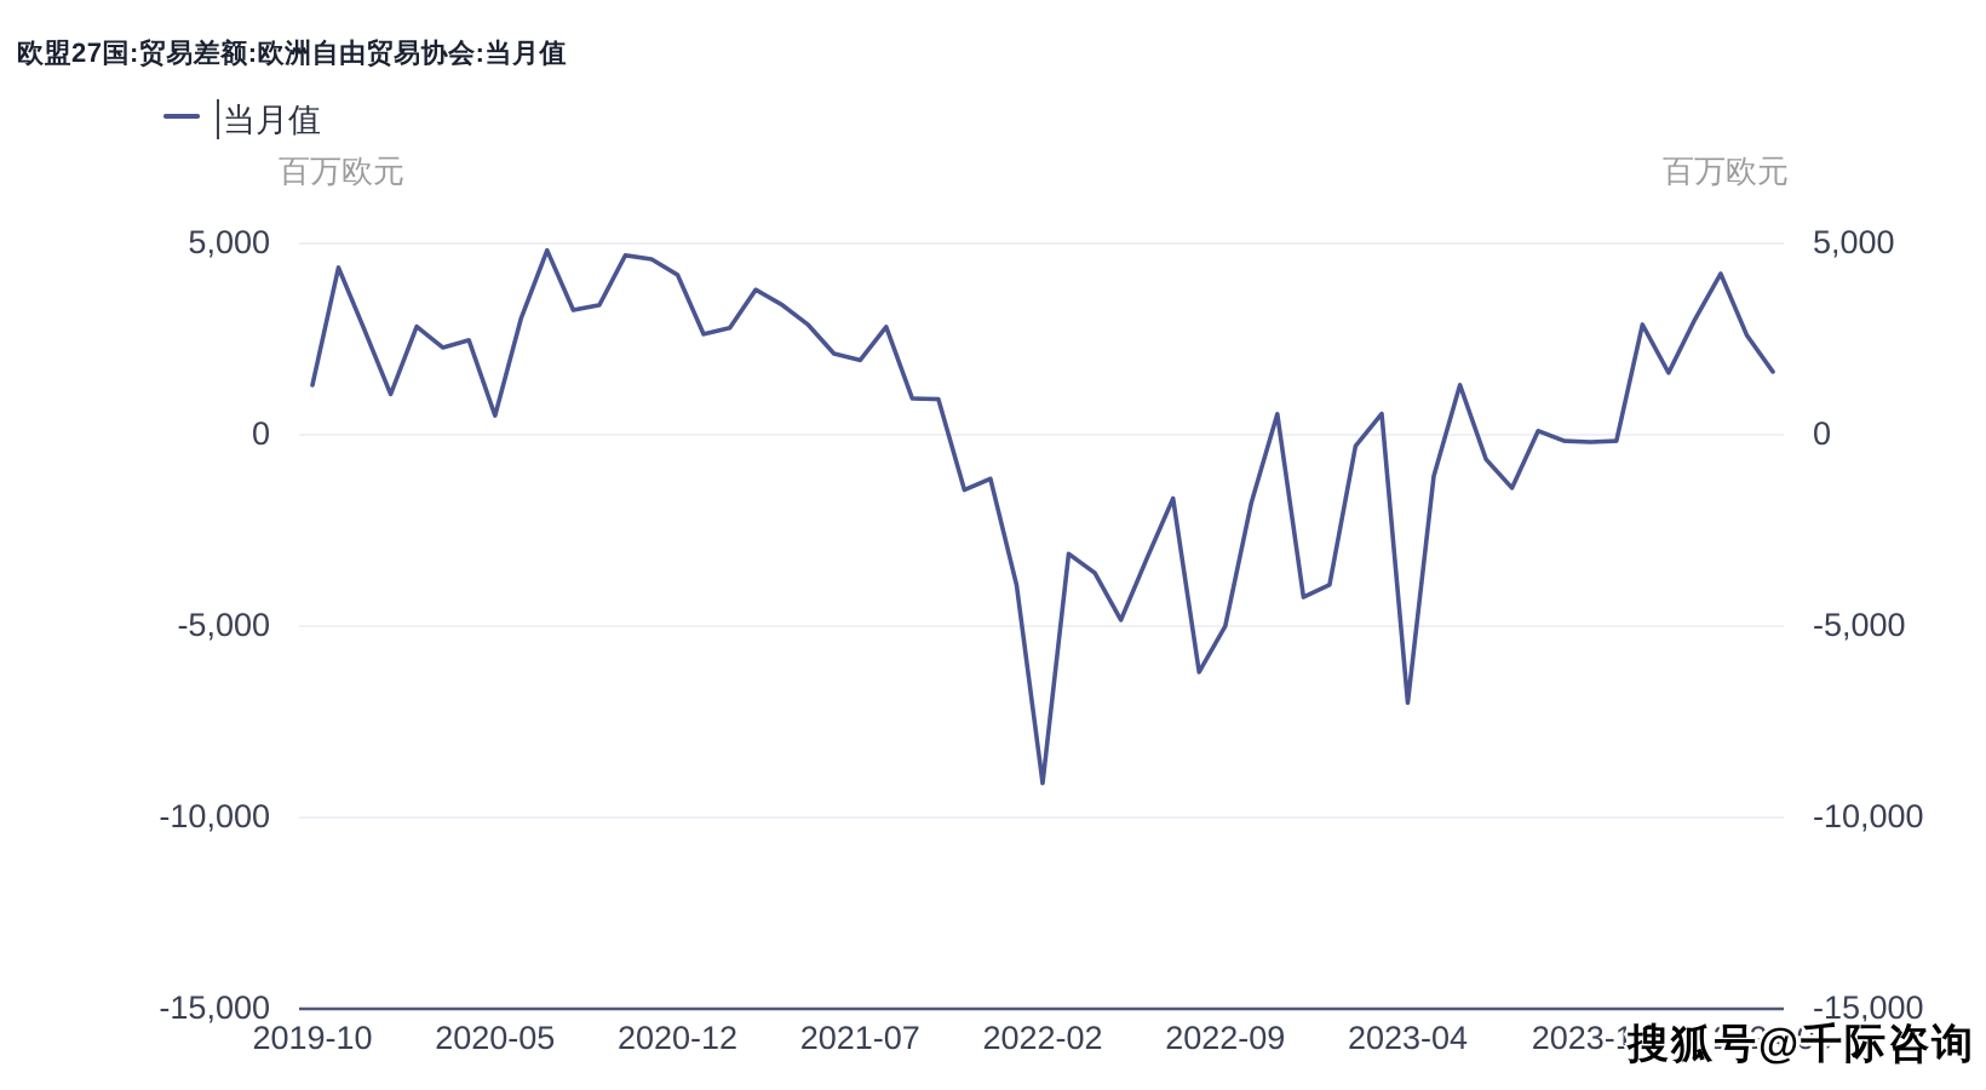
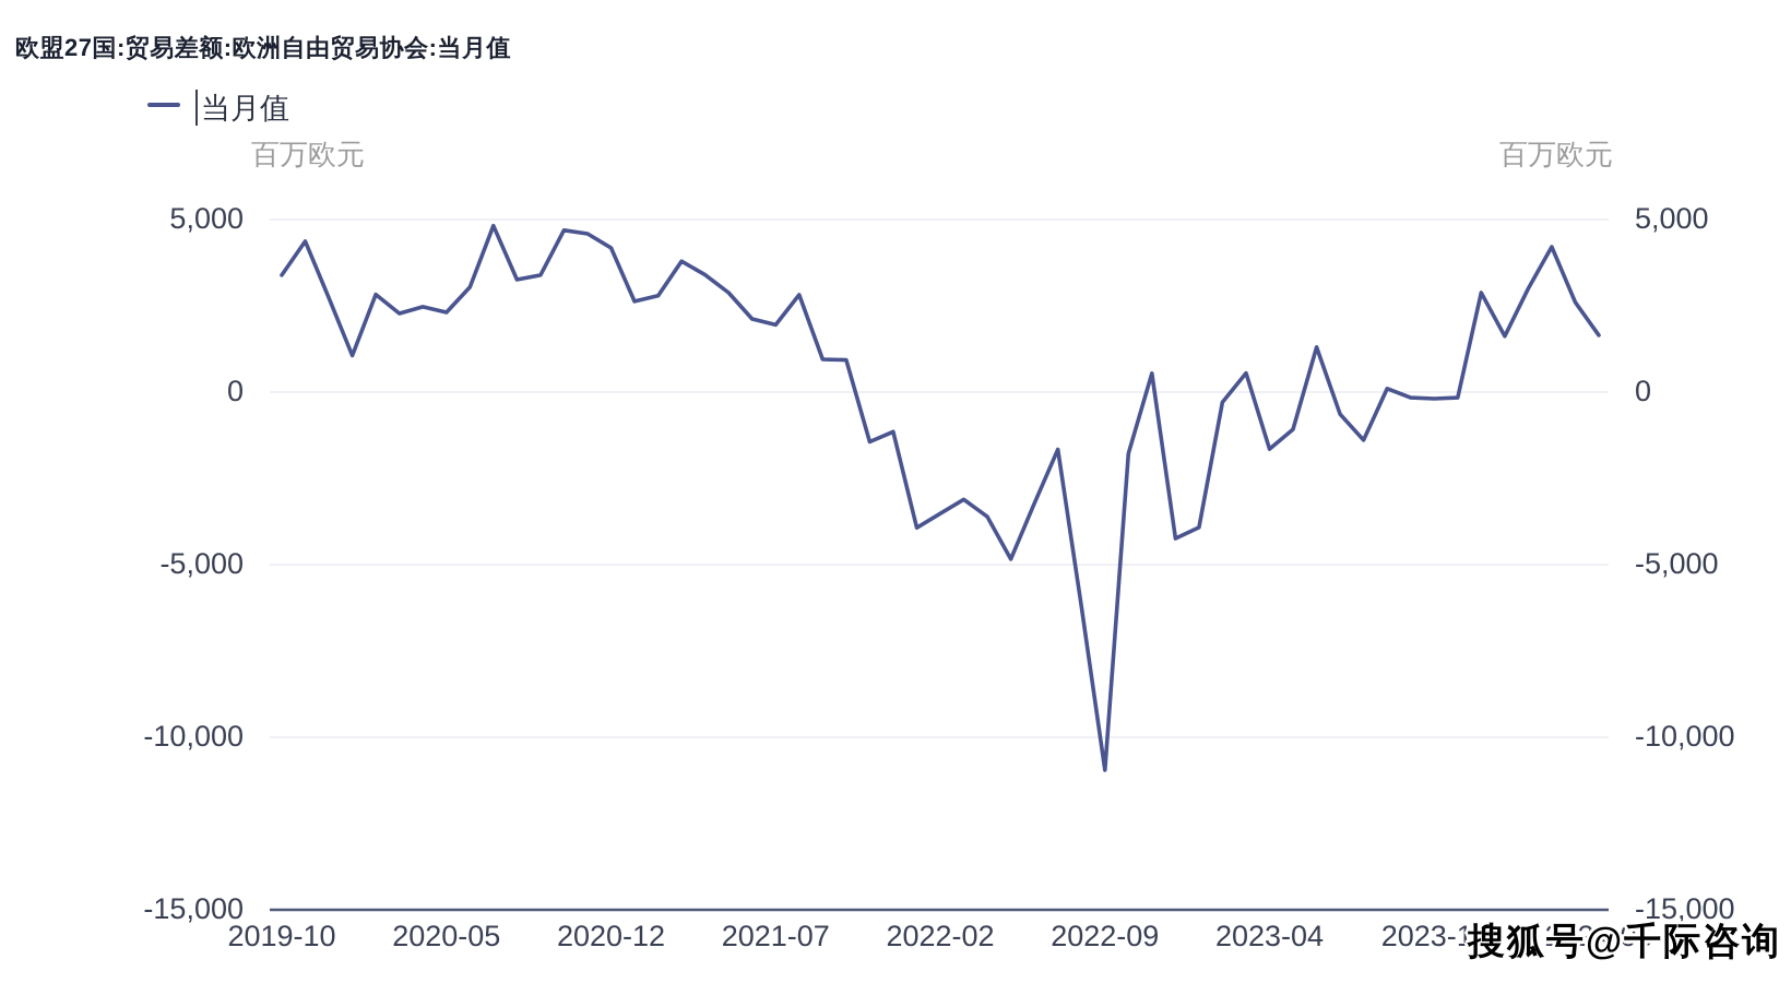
2019-10: 1300 -> 3400
2020-05: 500 -> 2300
2022-02: -9100 -> -3500
2022-09: -5000 -> -11000
2023-04: -7000 -> -1600
